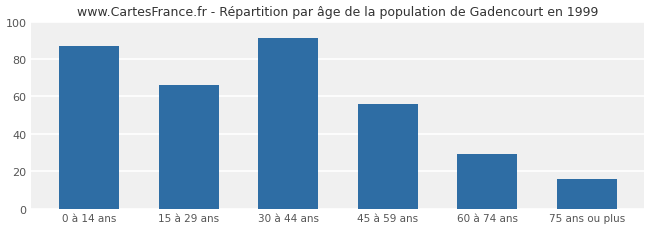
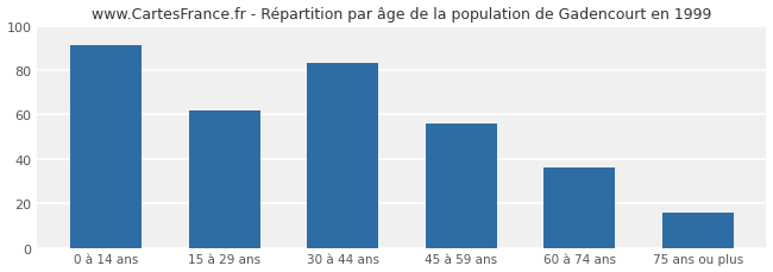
0 à 14 ans: 87 -> 91
15 à 29 ans: 66 -> 62
30 à 44 ans: 91 -> 83
60 à 74 ans: 29 -> 36
